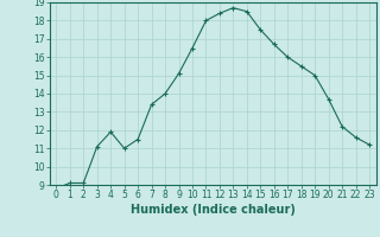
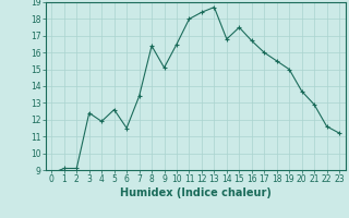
3: 11.1 -> 12.4
5: 11.0 -> 12.6
8: 14.0 -> 16.4
14: 18.5 -> 16.8
21: 12.2 -> 12.9
